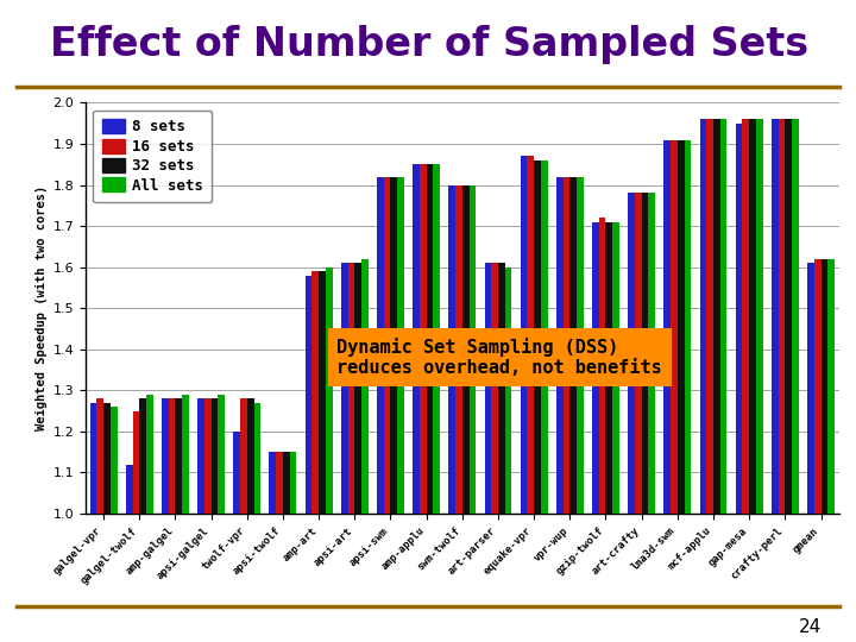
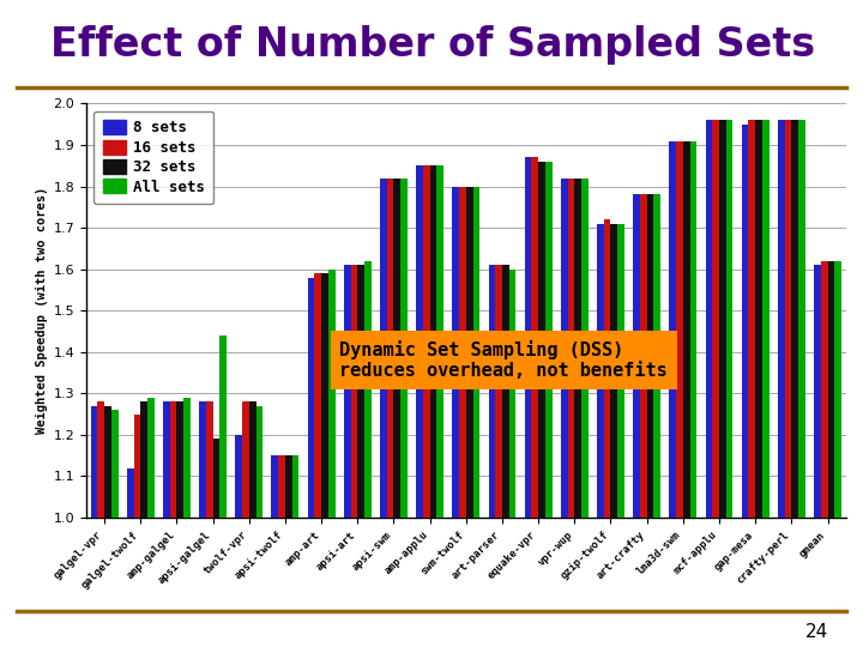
32 sets/apsi-galgel: 1.28 -> 1.19
All sets/apsi-galgel: 1.29 -> 1.44
